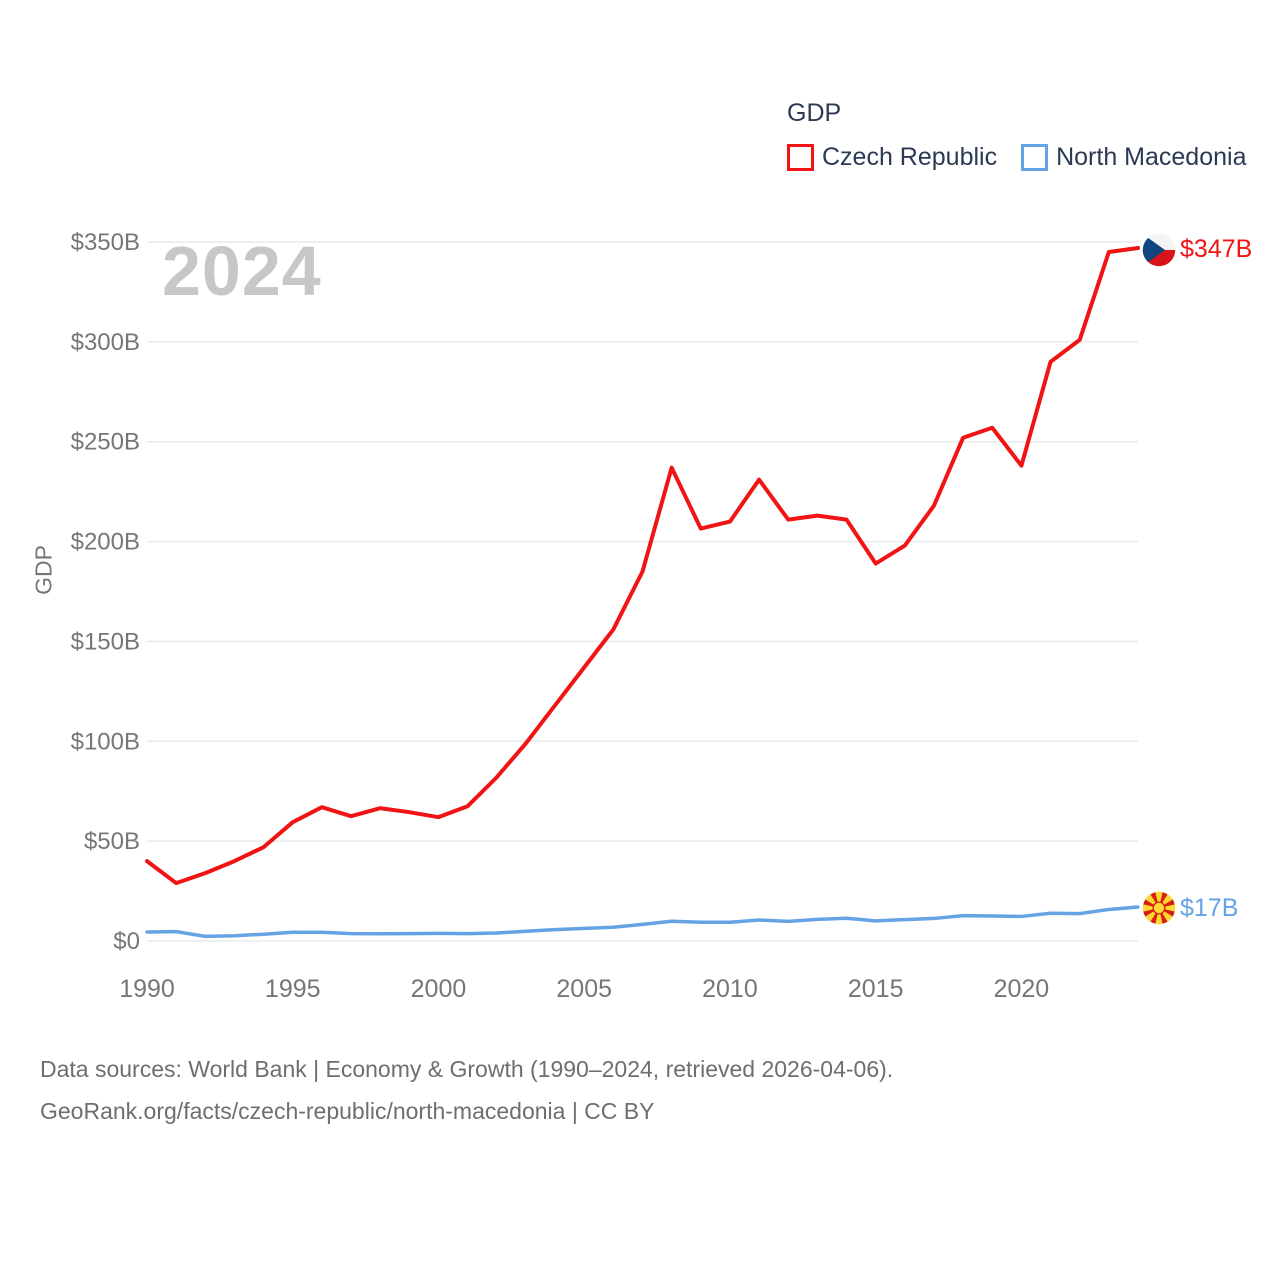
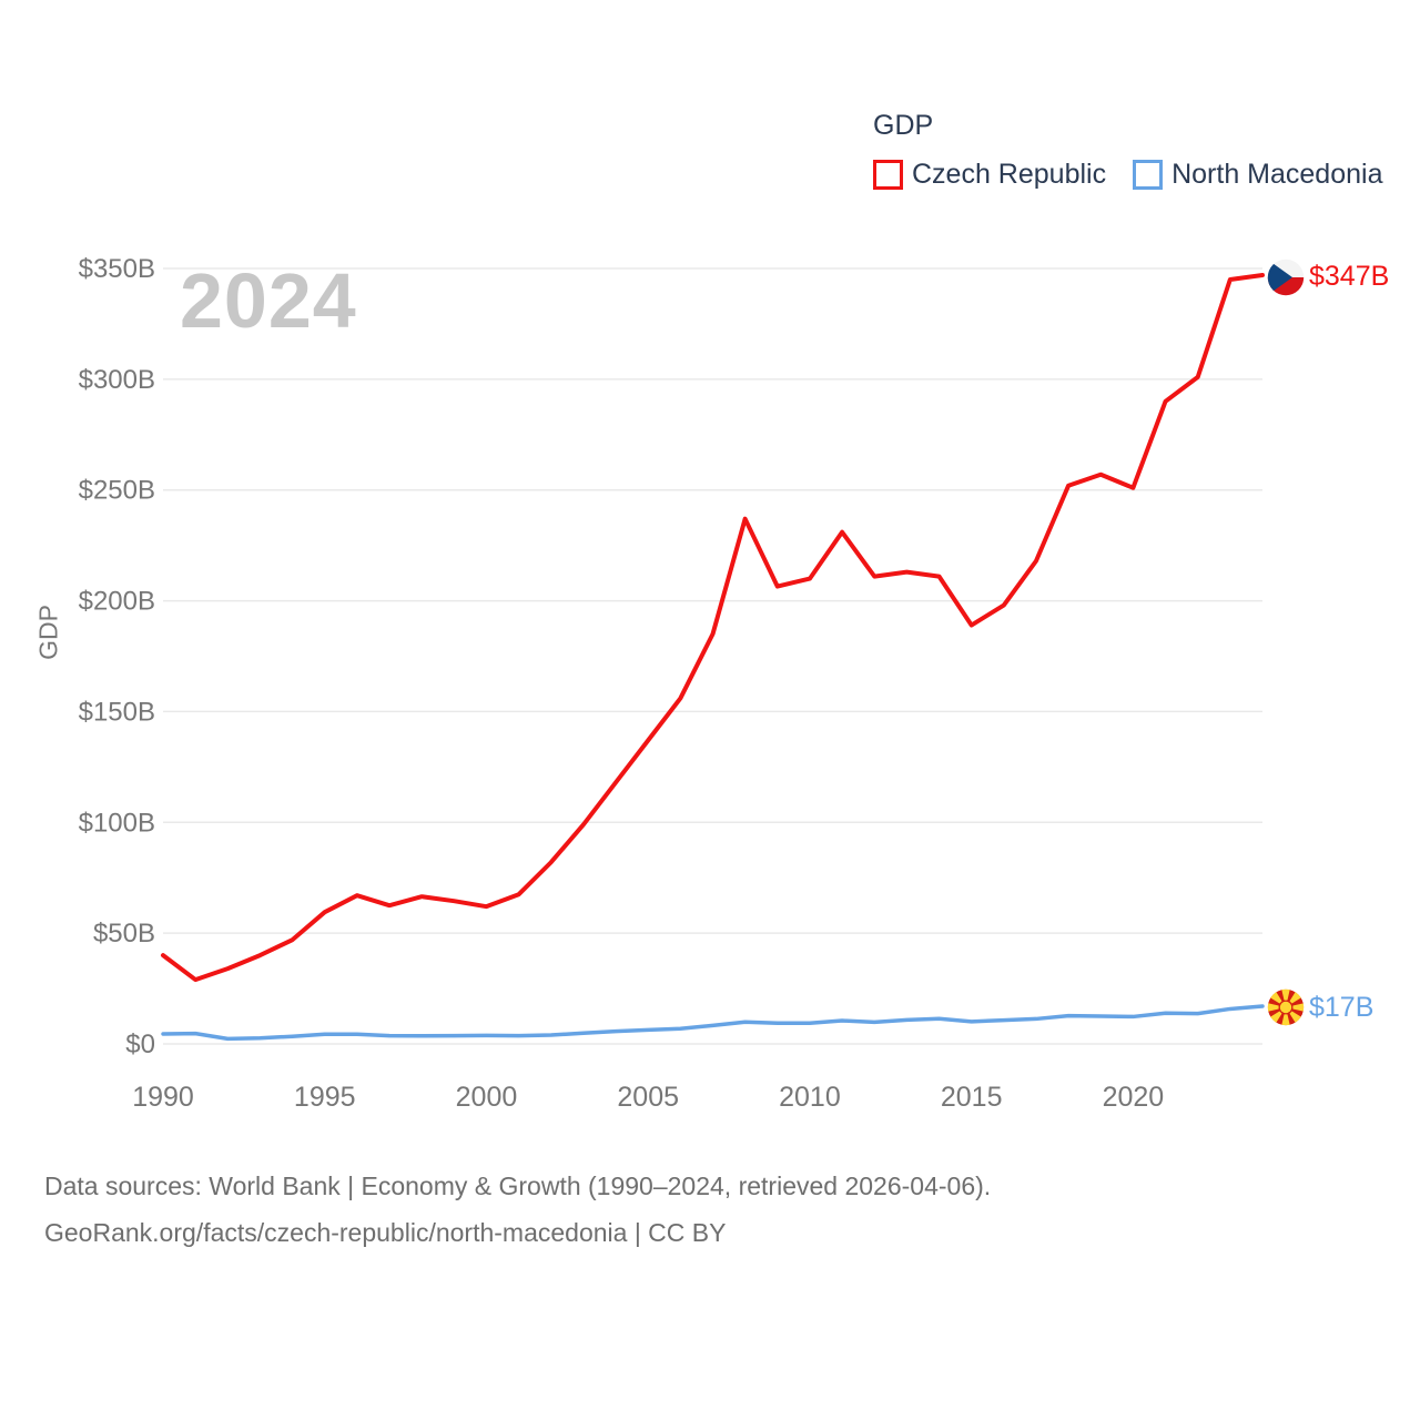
Czech Republic/2020: $238B -> $251B
